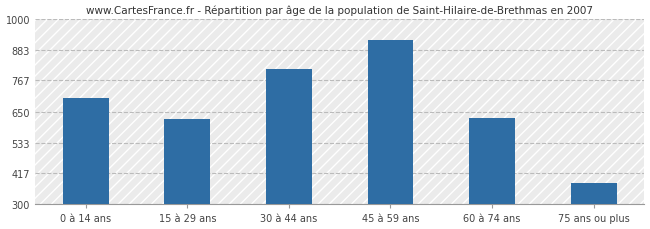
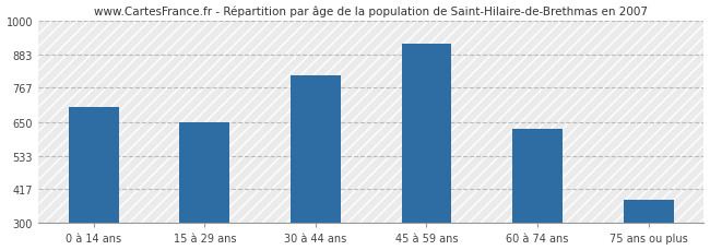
15 à 29 ans: 620 -> 650
